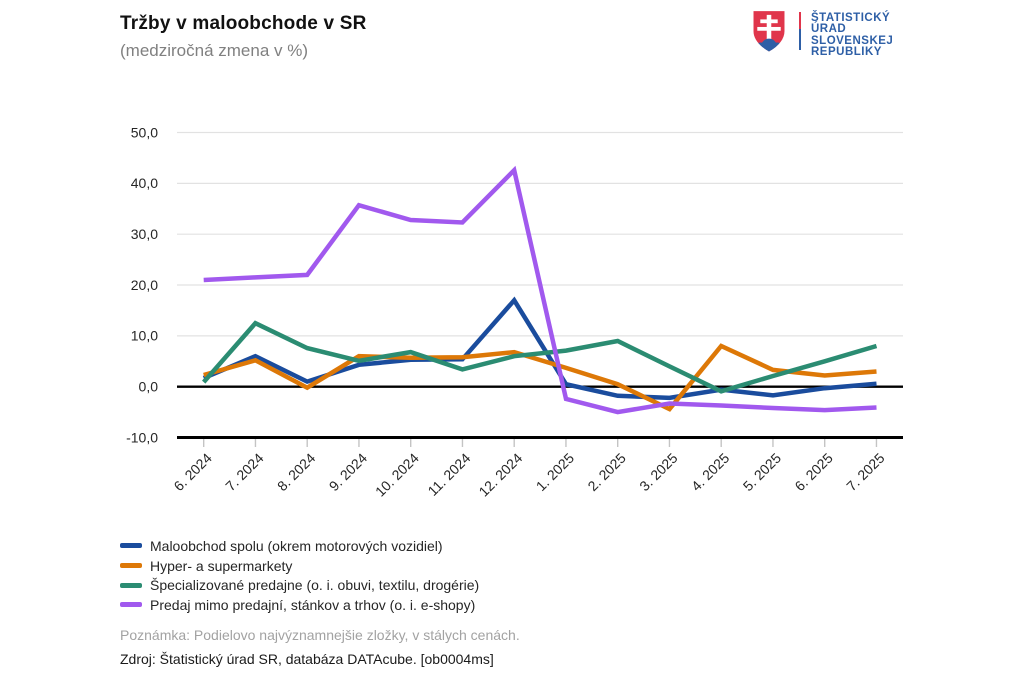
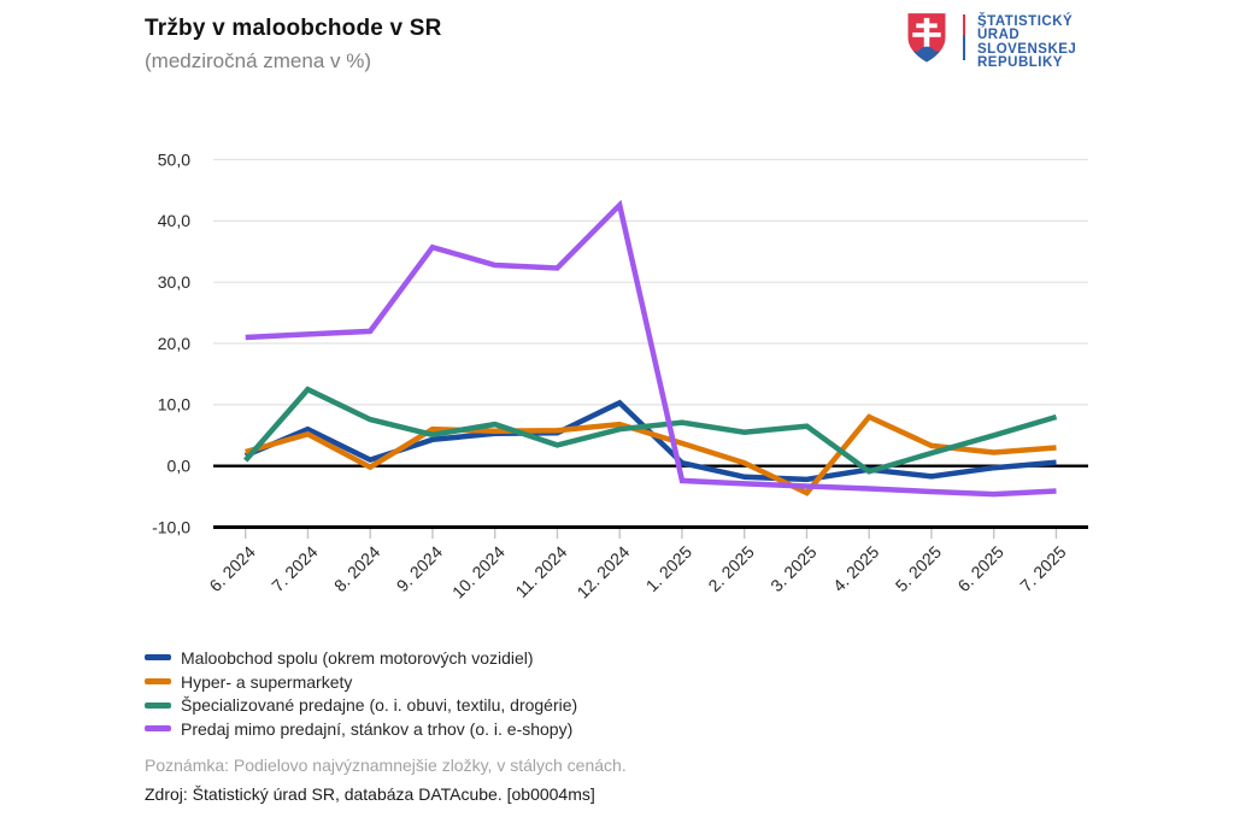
Maloobchod spolu (okrem motorových vozidiel)/12. 2024: 17 -> 10
Špecializované predajne (o. i. obuvi, textilu, drogérie)/2. 2025: 9 -> 6
Predaj mimo predajní, stánkov a trhov (o. i. e-shopy)/2. 2025: -5 -> -3
Špecializované predajne (o. i. obuvi, textilu, drogérie)/3. 2025: 4 -> 6
